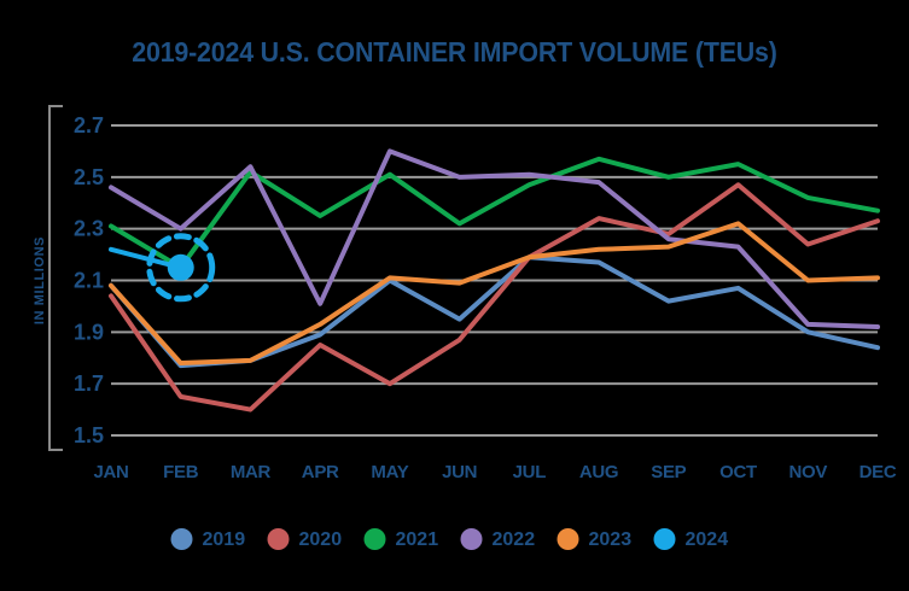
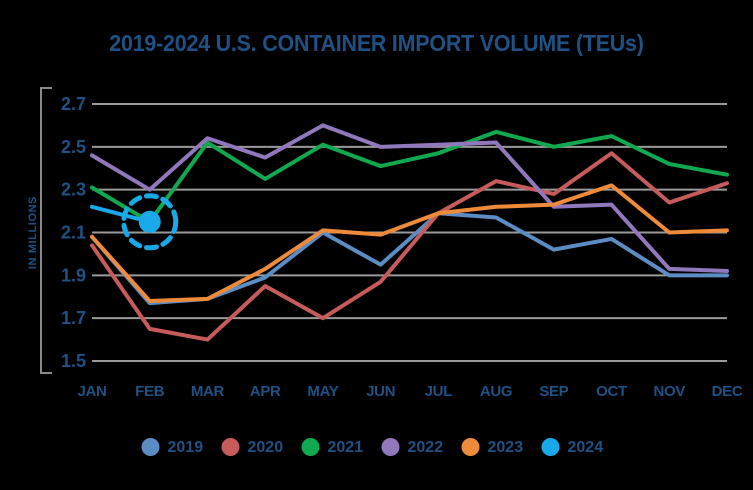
2022/APR: 2.01 -> 2.45
2021/JUN: 2.32 -> 2.41
2022/AUG: 2.48 -> 2.52
2022/SEP: 2.26 -> 2.22
2019/DEC: 1.84 -> 1.90
